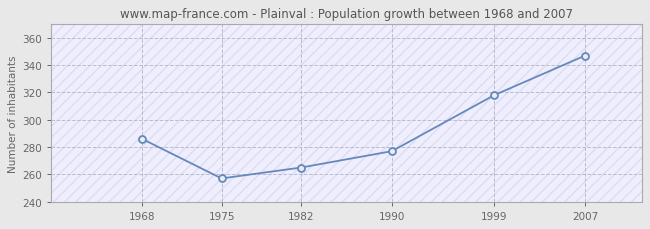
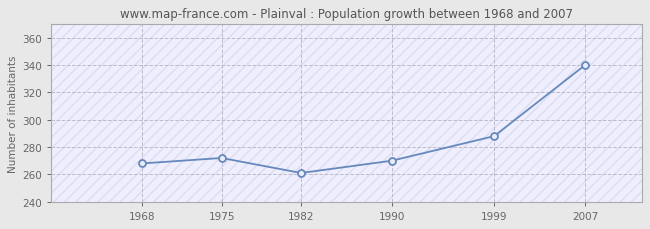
1968: 286 -> 268
1975: 257 -> 272
1982: 265 -> 261
1990: 277 -> 270
1999: 318 -> 288
2007: 347 -> 340
